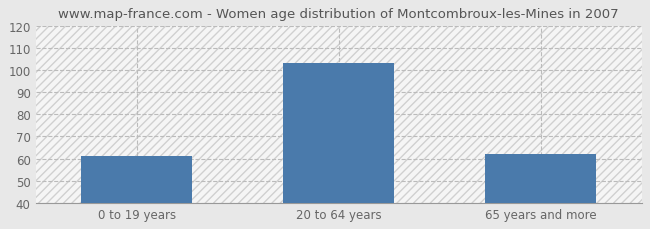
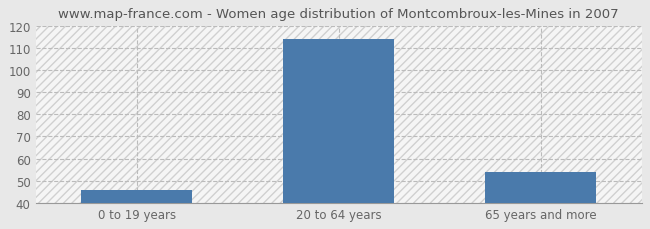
0 to 19 years: 61 -> 46
20 to 64 years: 103 -> 114
65 years and more: 62 -> 54
